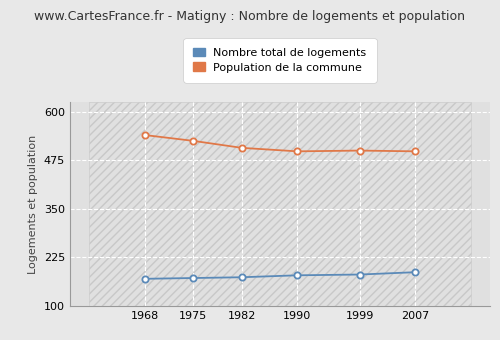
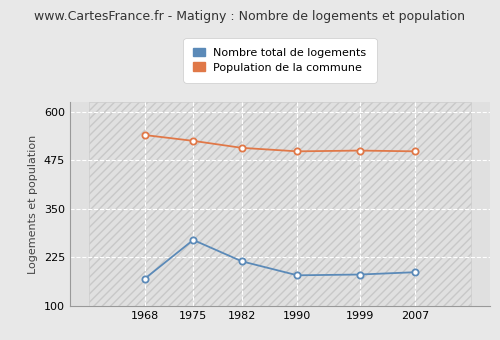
Nombre total de logements/1975: 172 -> 270
Nombre total de logements/1982: 174 -> 215
